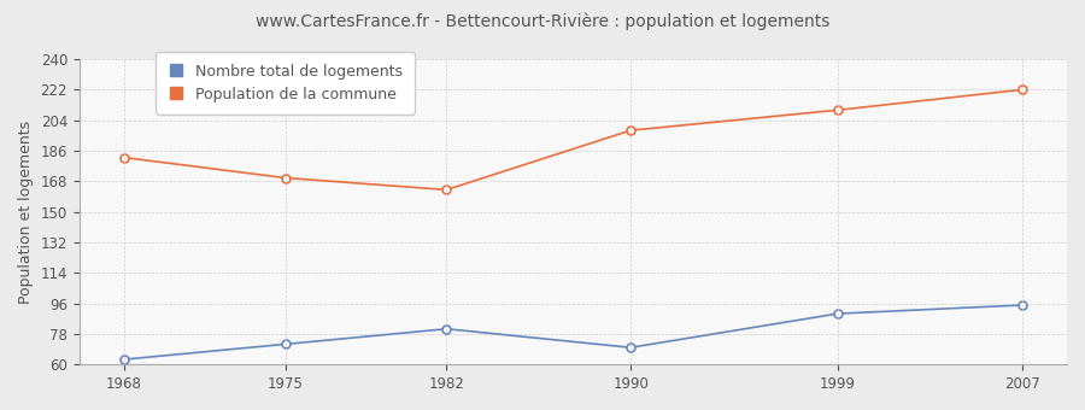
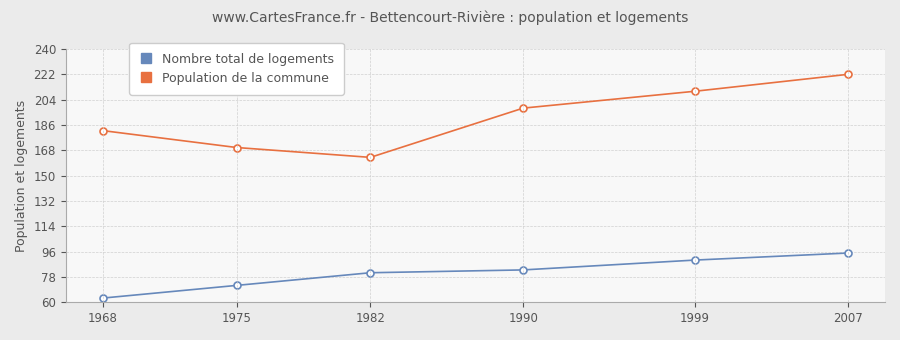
Nombre total de logements/1990: 70 -> 83
